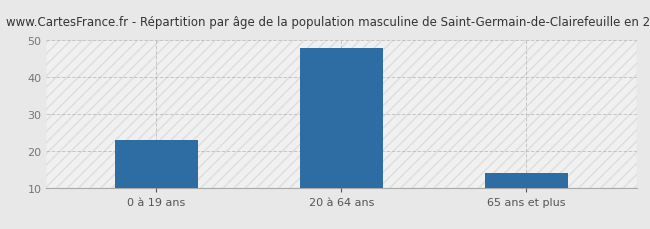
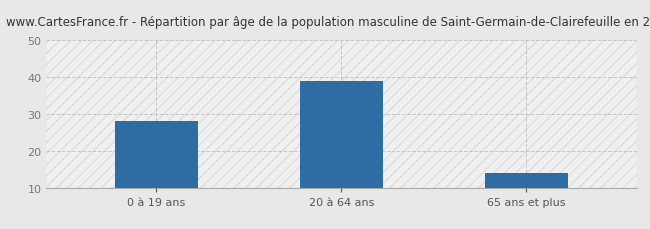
0 à 19 ans: 23 -> 28
20 à 64 ans: 48 -> 39
